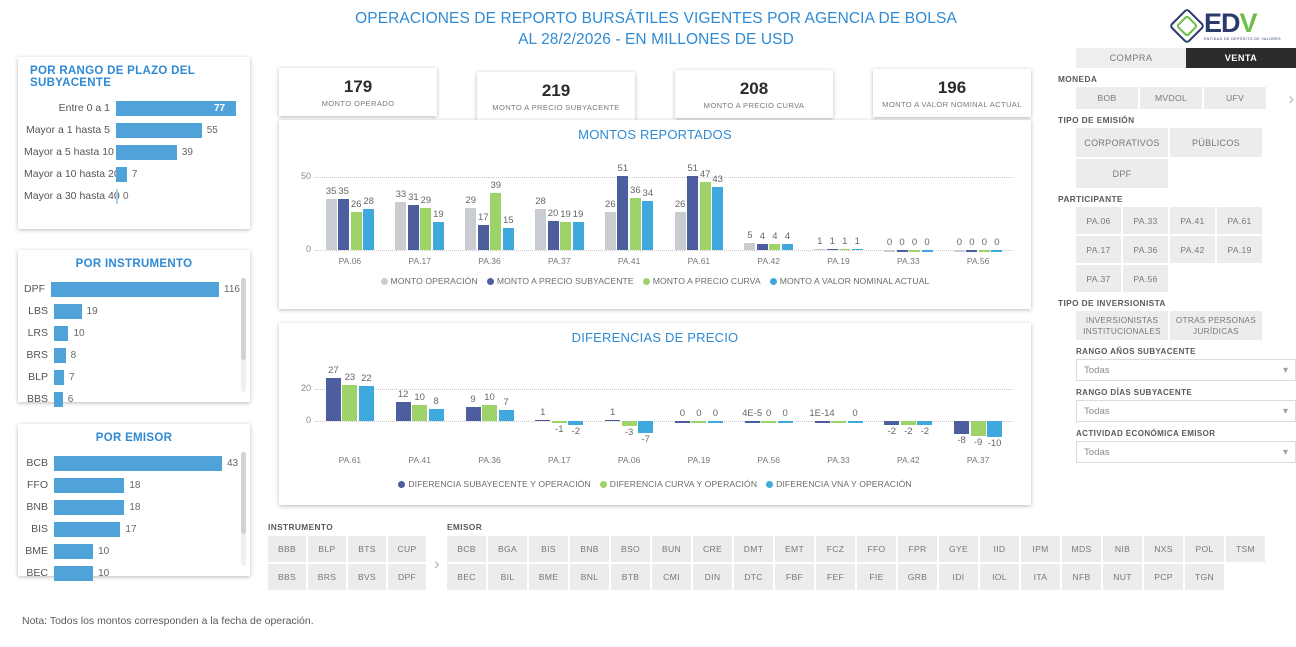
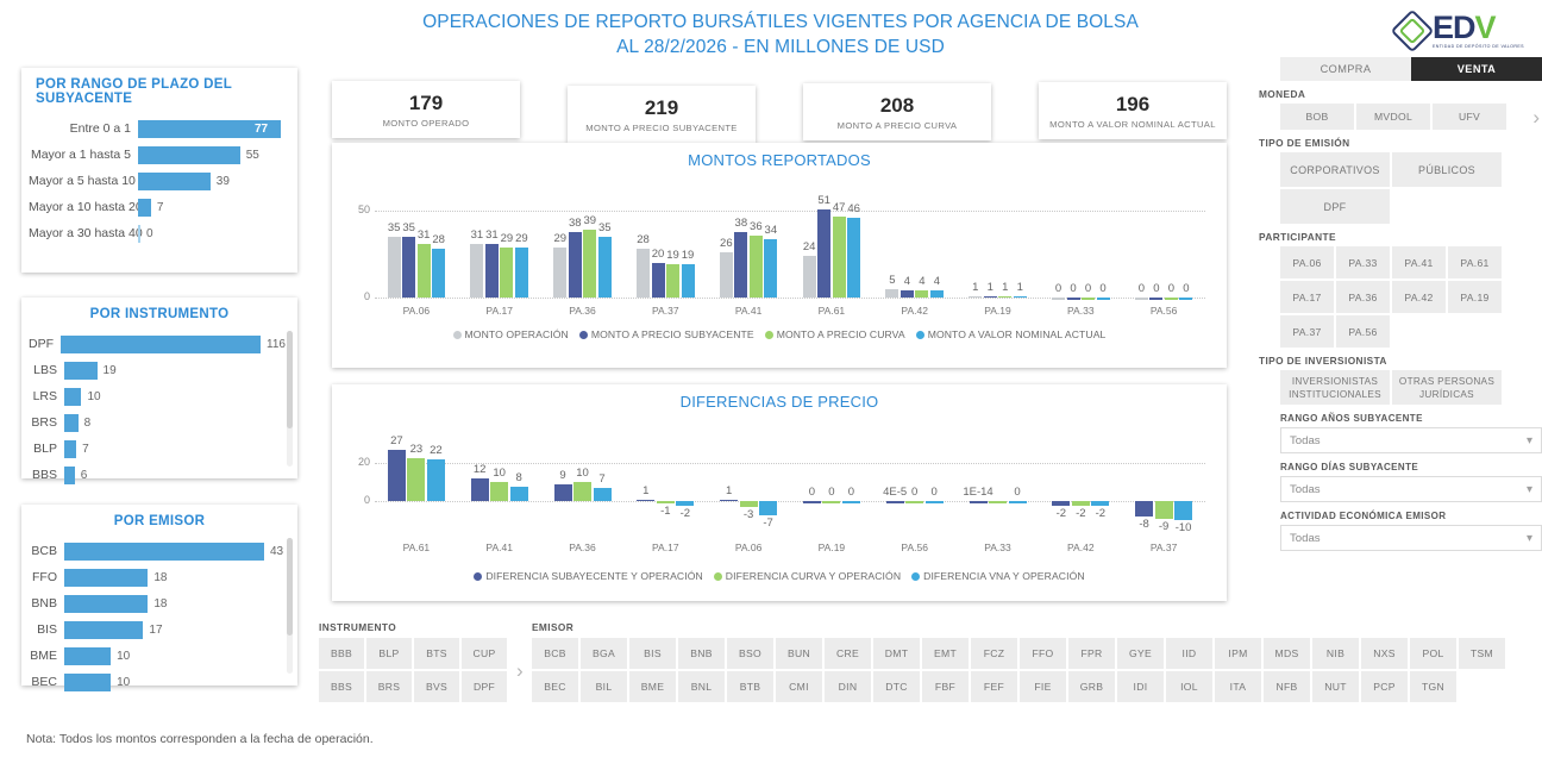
MONTOS REPORTADOS/MONTO A PRECIO CURVA/PA.06: 26 -> 31
MONTOS REPORTADOS/MONTO OPERACIÓN/PA.17: 33 -> 31
MONTOS REPORTADOS/MONTO A VALOR NOMINAL ACTUAL/PA.17: 19 -> 29
MONTOS REPORTADOS/MONTO A PRECIO SUBYACENTE/PA.36: 17 -> 38
MONTOS REPORTADOS/MONTO A VALOR NOMINAL ACTUAL/PA.36: 15 -> 35
MONTOS REPORTADOS/MONTO A PRECIO SUBYACENTE/PA.41: 51 -> 38
MONTOS REPORTADOS/MONTO OPERACIÓN/PA.61: 26 -> 24
MONTOS REPORTADOS/MONTO A VALOR NOMINAL ACTUAL/PA.61: 43 -> 46
